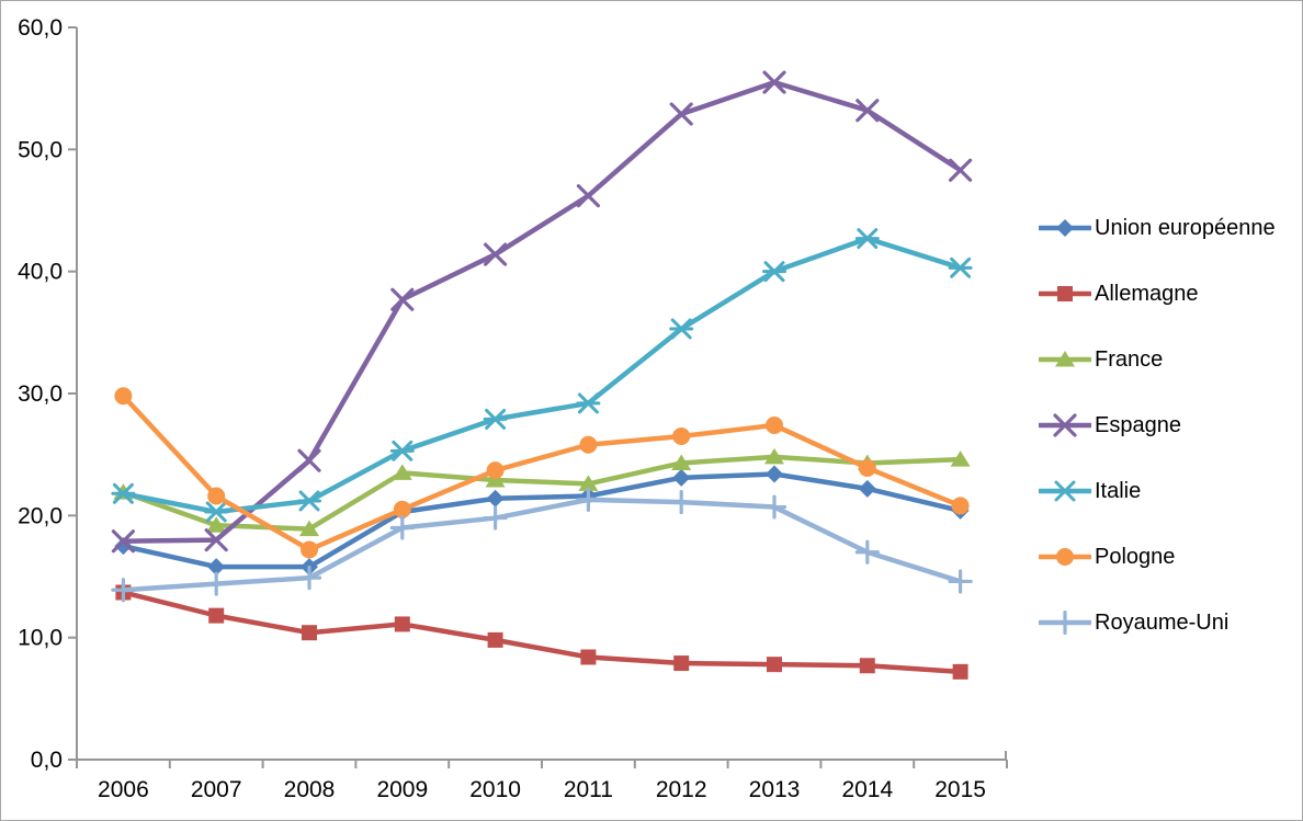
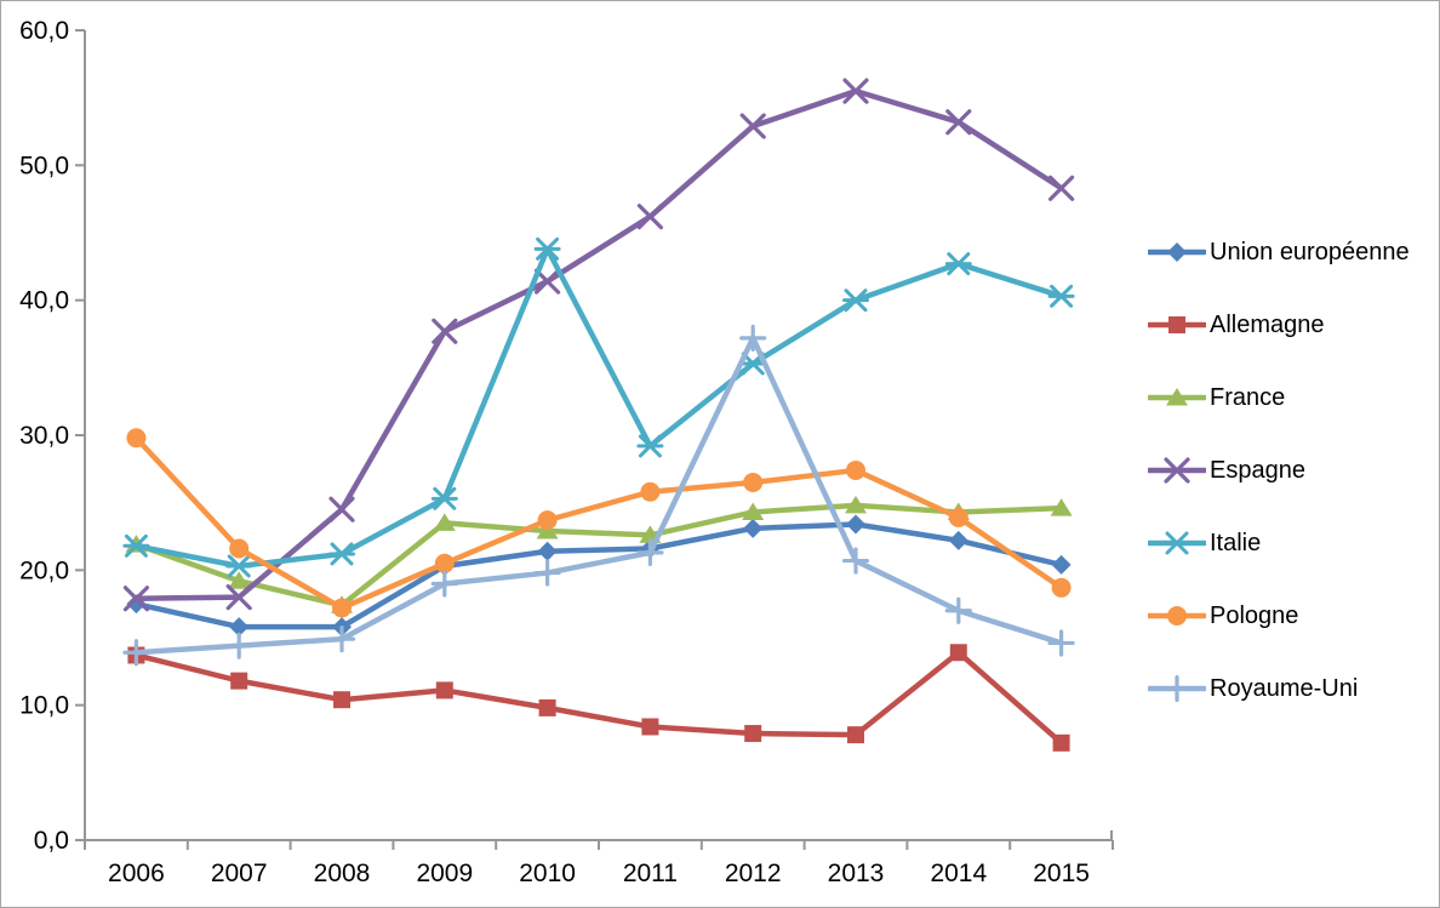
France/2008: 18,9 -> 17,4
Italie/2010: 27,9 -> 43,8
Royaume-Uni/2012: 21,1 -> 37,2
Allemagne/2014: 7,7 -> 13,9
Pologne/2015: 20,8 -> 18,7
